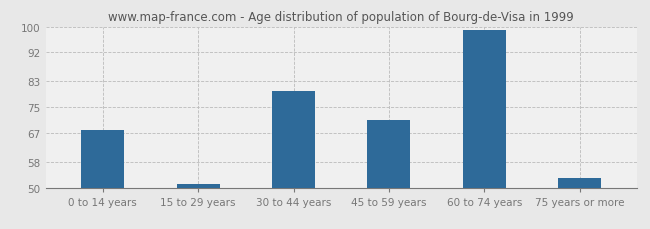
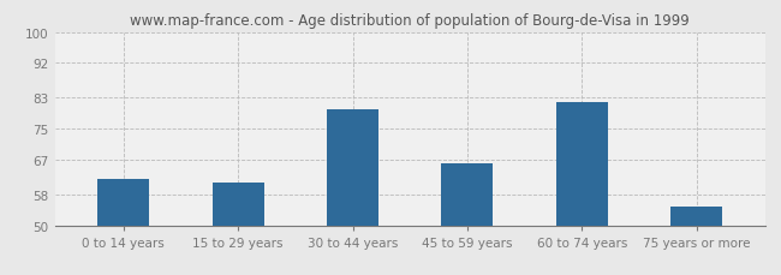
0 to 14 years: 68 -> 62
15 to 29 years: 51 -> 61
45 to 59 years: 71 -> 66
60 to 74 years: 99 -> 82
75 years or more: 53 -> 55
